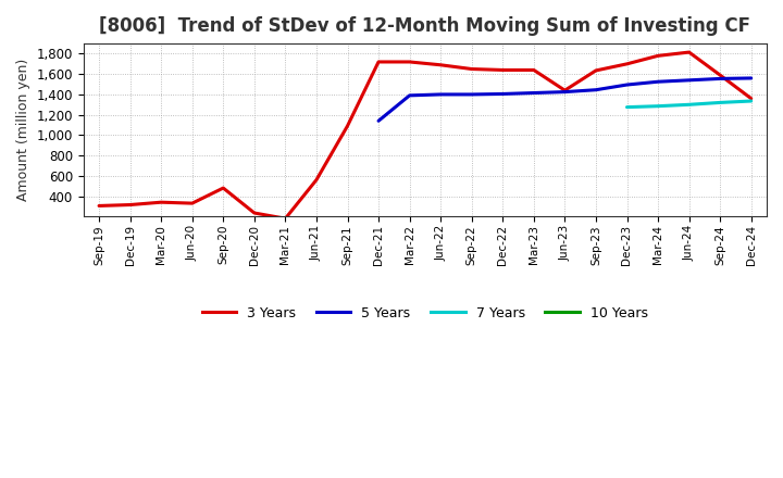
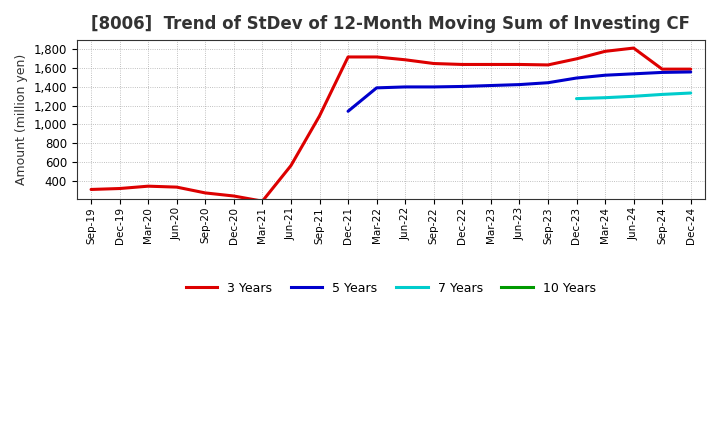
3 Years/Sep-20: 480 -> 270
3 Years/Jun-23: 1,440 -> 1,640
3 Years/Dec-24: 1,360 -> 1,590
